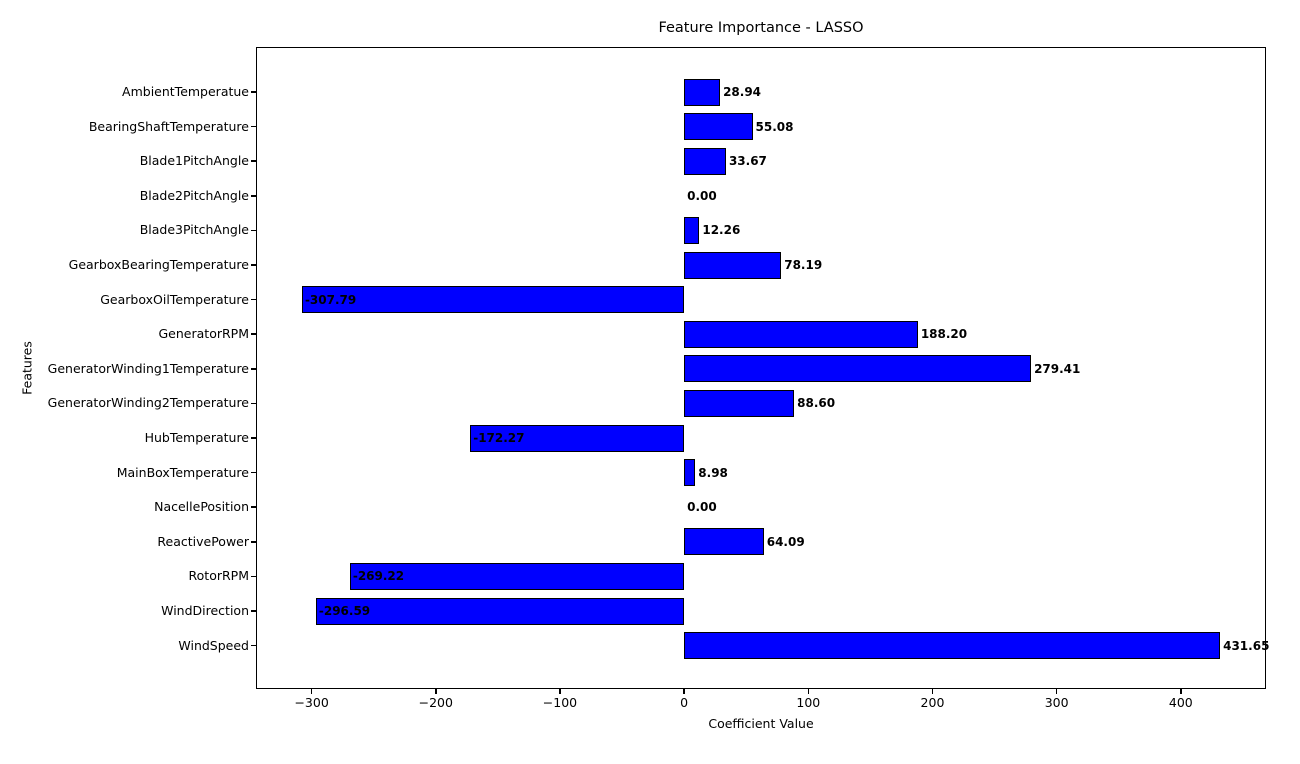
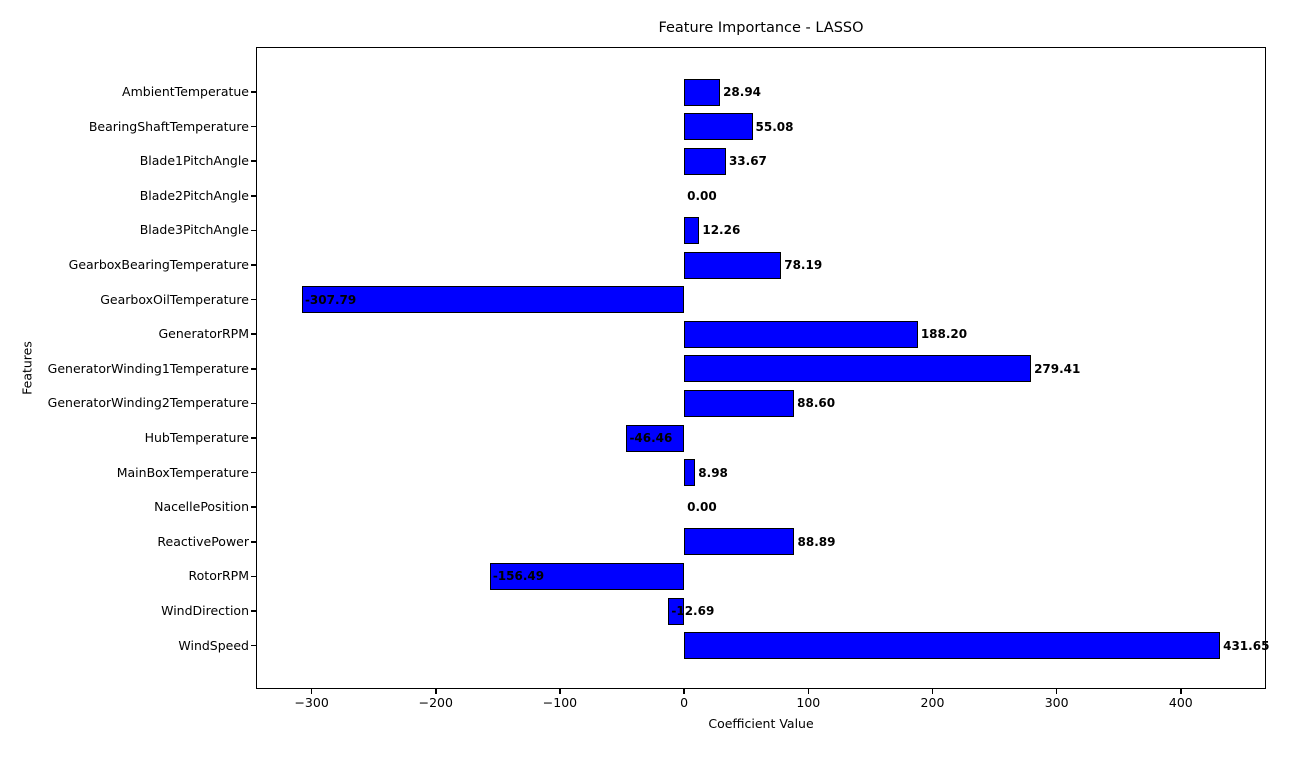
HubTemperature: -172.27 -> -46.46
ReactivePower: 64.09 -> 88.89
RotorRPM: -269.22 -> -156.49
WindDirection: -296.59 -> -12.69
